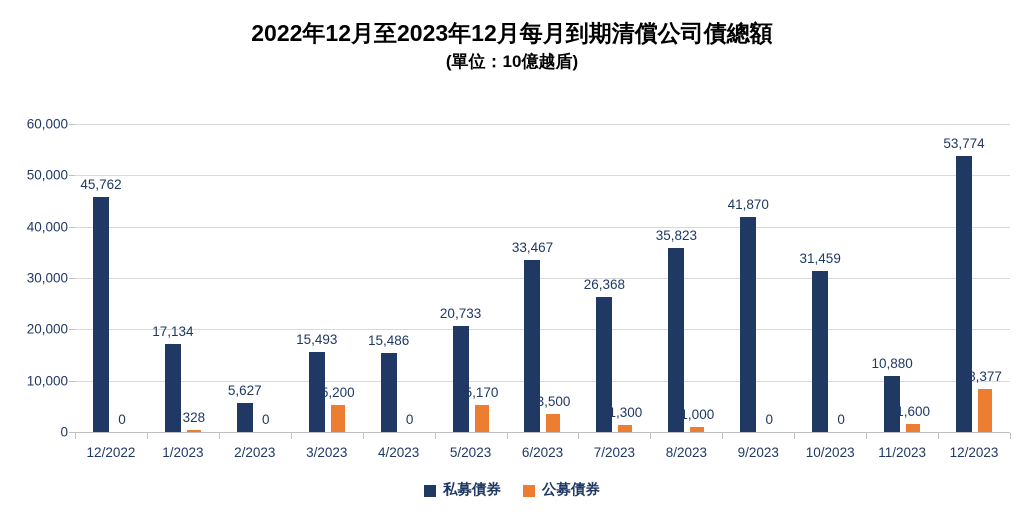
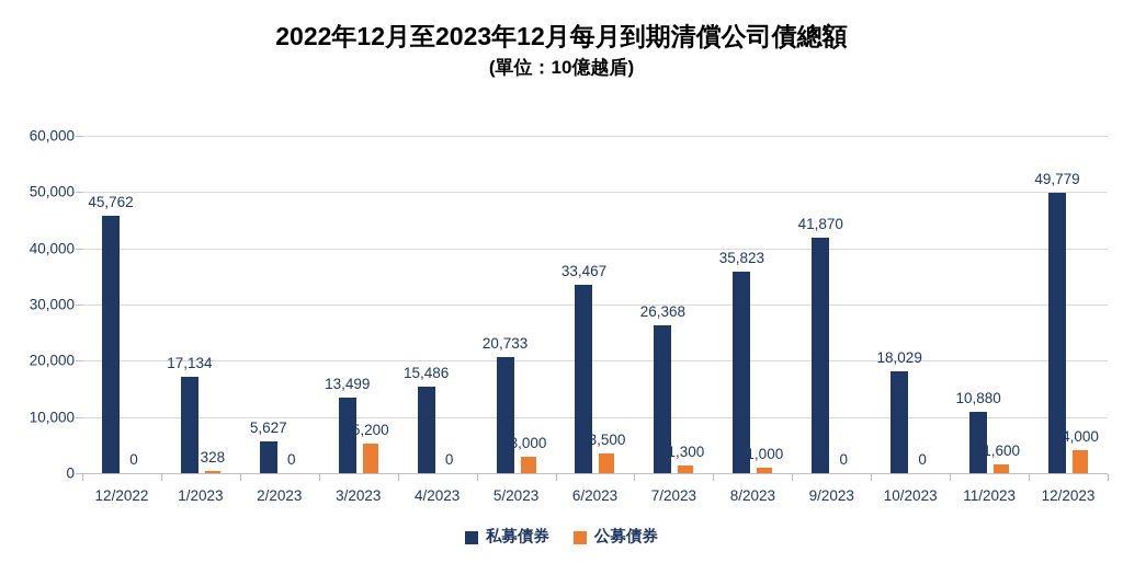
私募債券/3/2023: 15,493 -> 13,499
公募債券/5/2023: 5,170 -> 3,000
私募債券/10/2023: 31,459 -> 18,029
私募債券/12/2023: 53,774 -> 49,779
公募債券/12/2023: 8,377 -> 4,000
